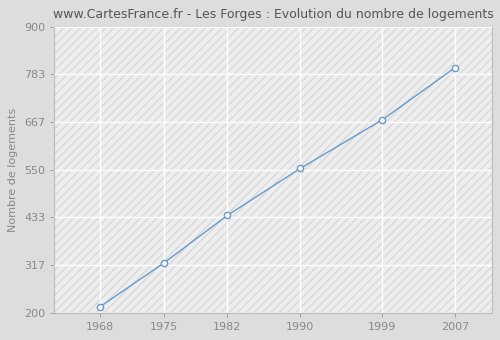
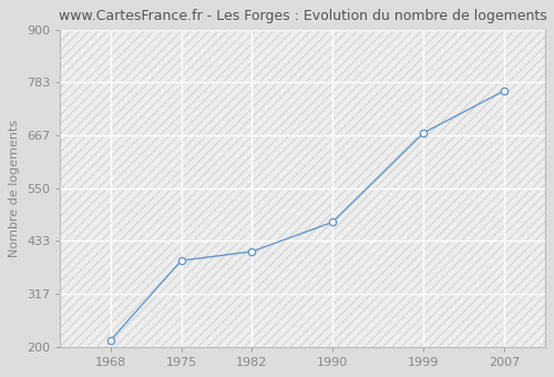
1975: 321 -> 390
1982: 438 -> 410
1990: 553 -> 475
2007: 800 -> 765
